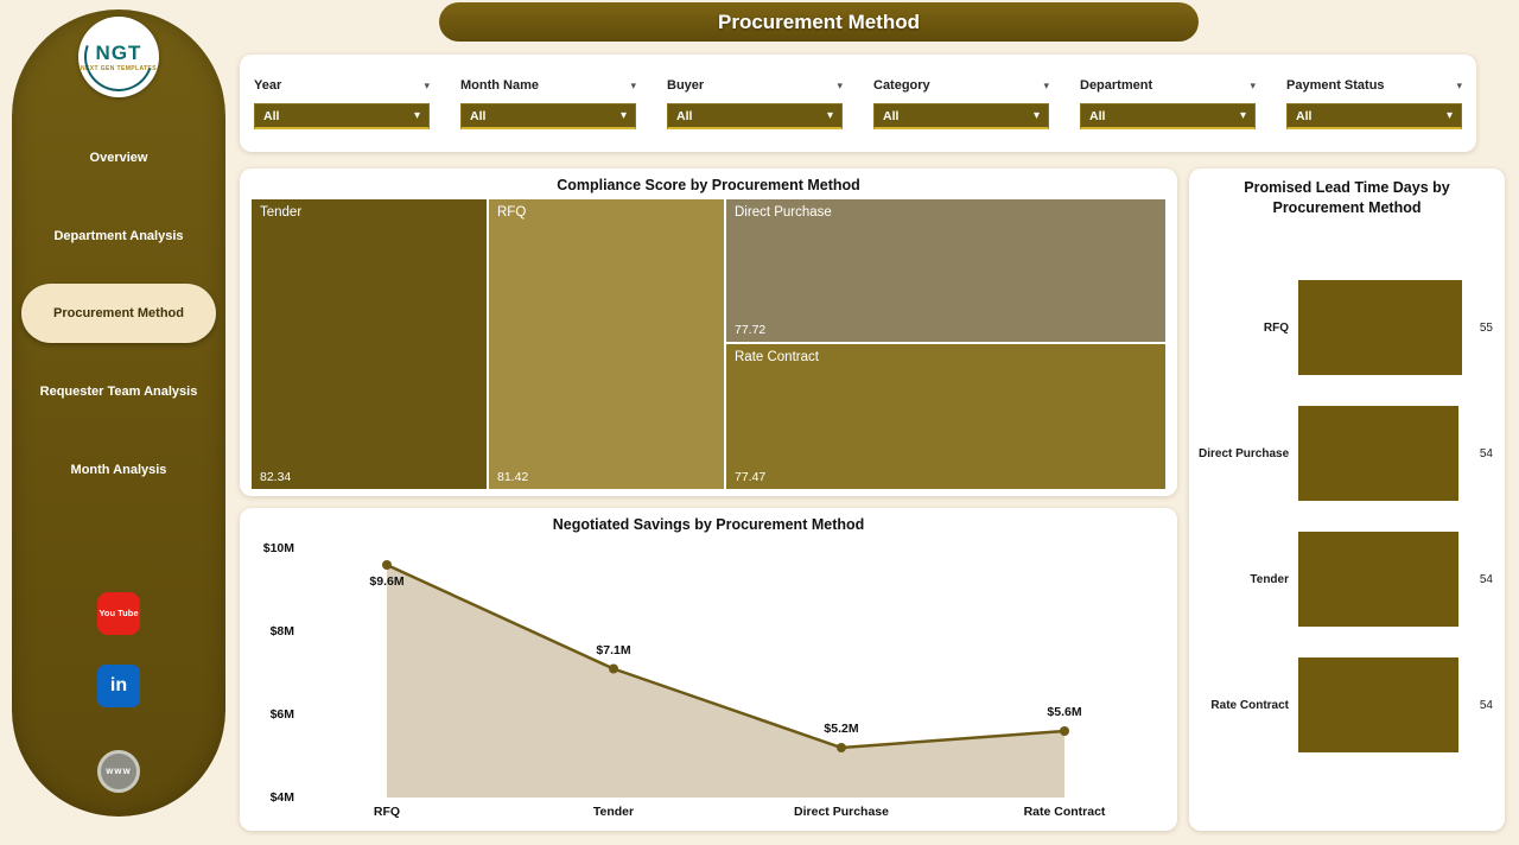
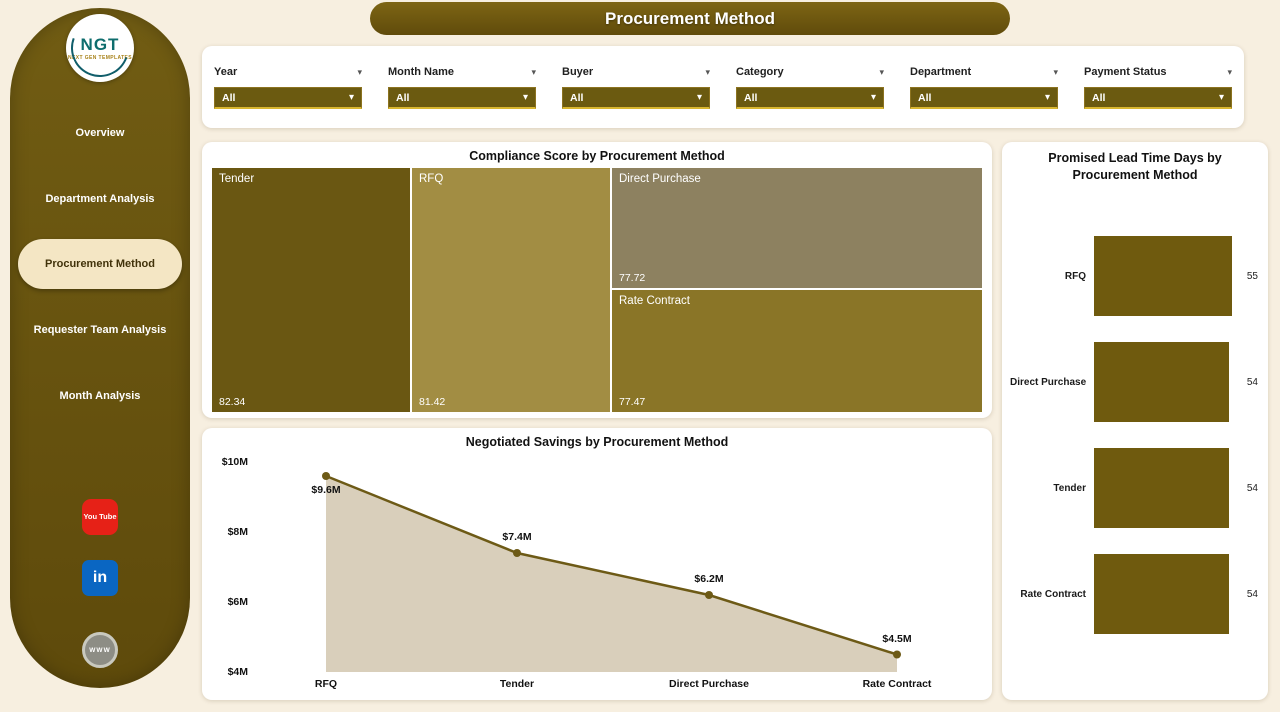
Negotiated Savings by Procurement Method/Tender: $7.1M -> $7.4M
Negotiated Savings by Procurement Method/Direct Purchase: $5.2M -> $6.2M
Negotiated Savings by Procurement Method/Rate Contract: $5.6M -> $4.5M
